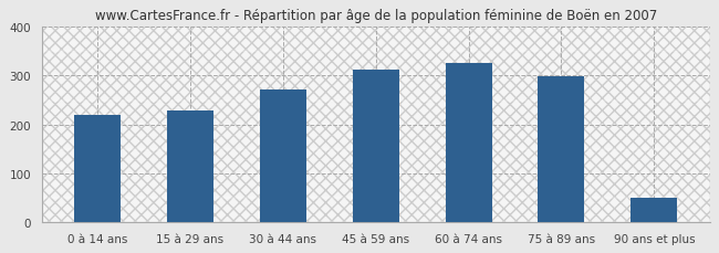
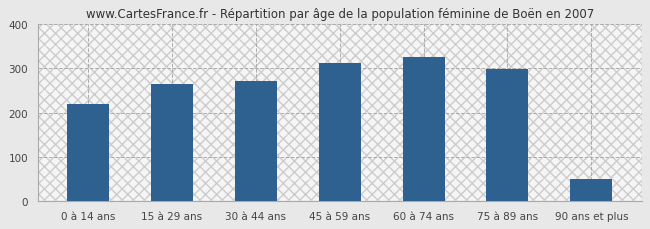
15 à 29 ans: 228 -> 265
